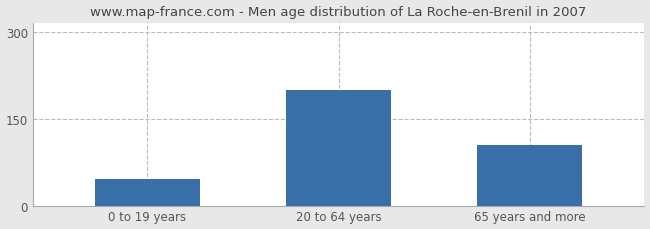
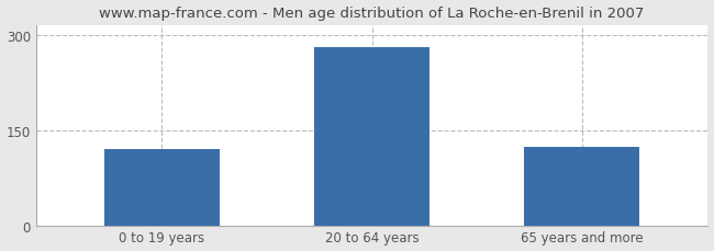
0 to 19 years: 46 -> 120
20 to 64 years: 200 -> 280
65 years and more: 104 -> 123
